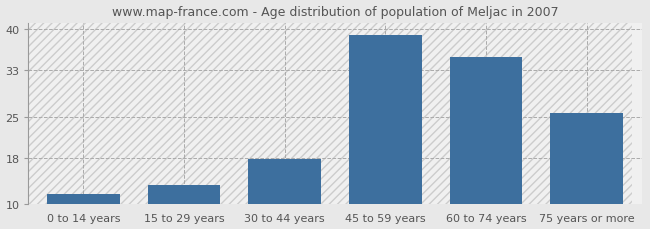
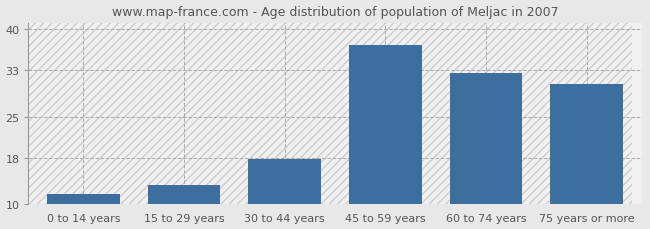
45 to 59 years: 39.0 -> 37.2
60 to 74 years: 35.2 -> 32.5
75 years or more: 25.6 -> 30.5
